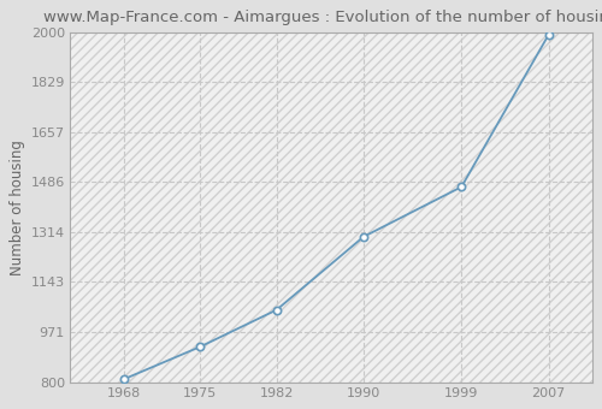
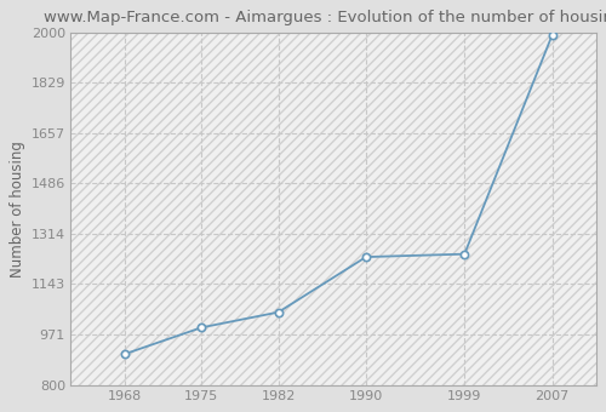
1968: 810 -> 905
1975: 921 -> 995
1990: 1298 -> 1235
1999: 1469 -> 1245
